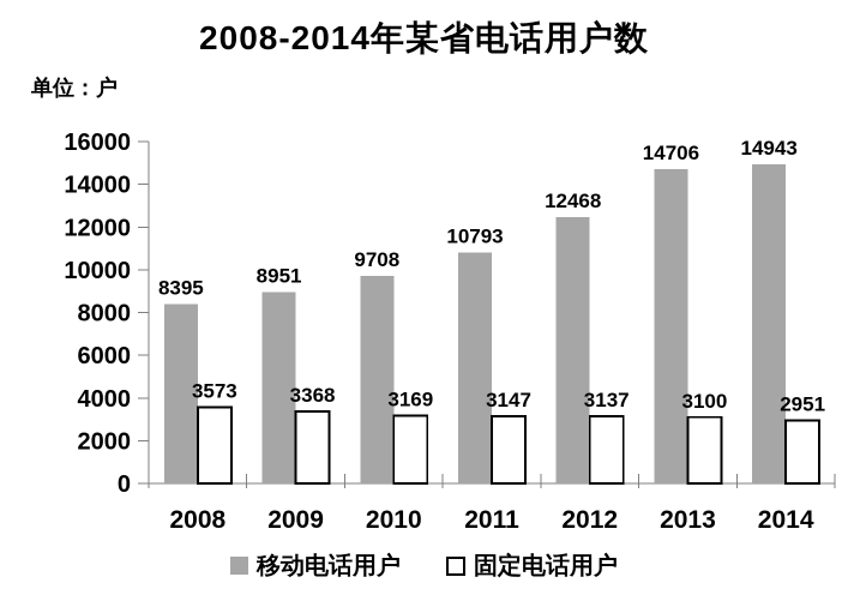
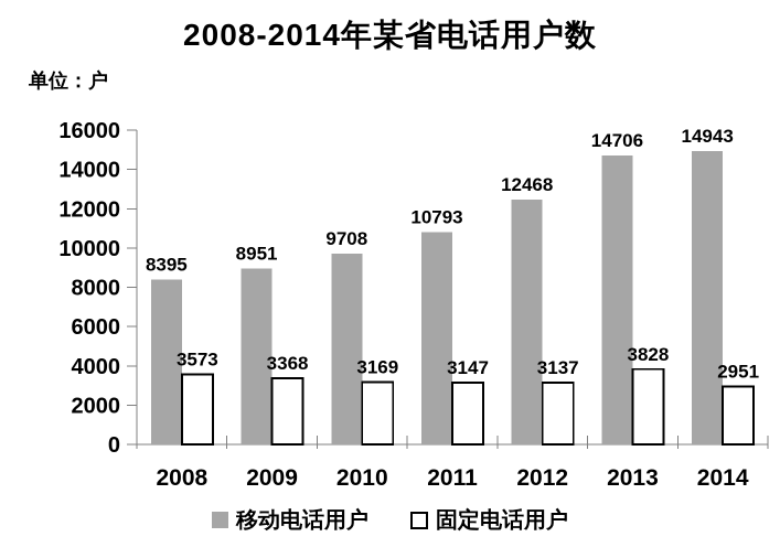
固定电话用户/2013: 3100 -> 3828
